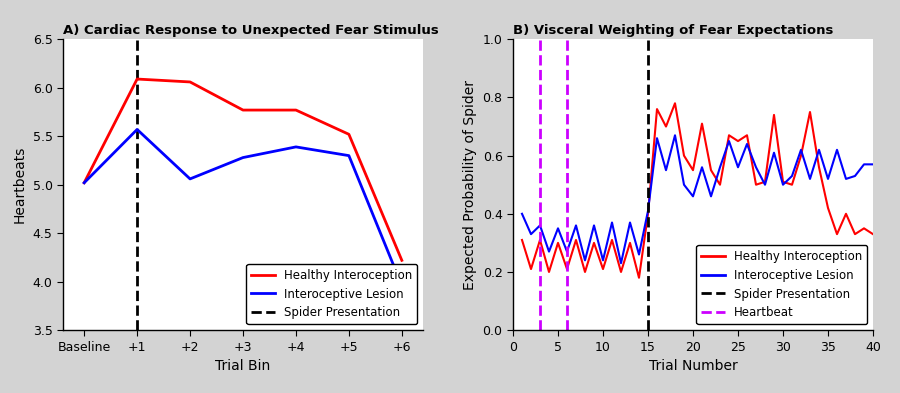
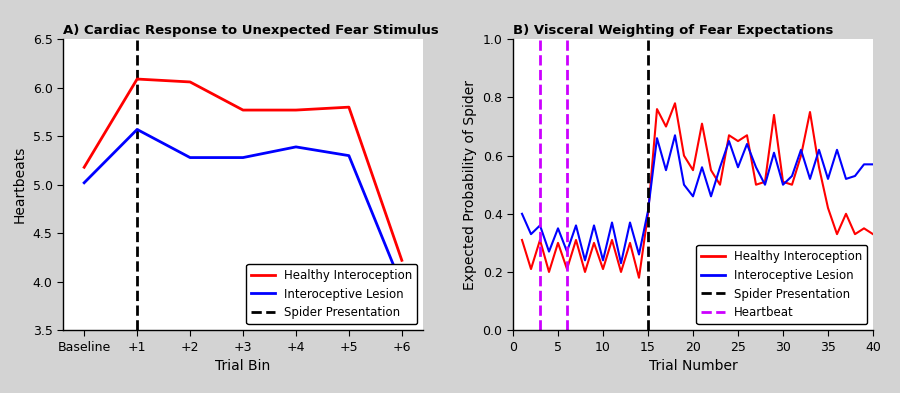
A) Cardiac Response to Unexpected Fear Stimulus/Healthy Interoception/Baseline: 5.02 -> 5.18
A) Cardiac Response to Unexpected Fear Stimulus/Interoceptive Lesion/+2: 5.06 -> 5.28
A) Cardiac Response to Unexpected Fear Stimulus/Healthy Interoception/+5: 5.52 -> 5.80
